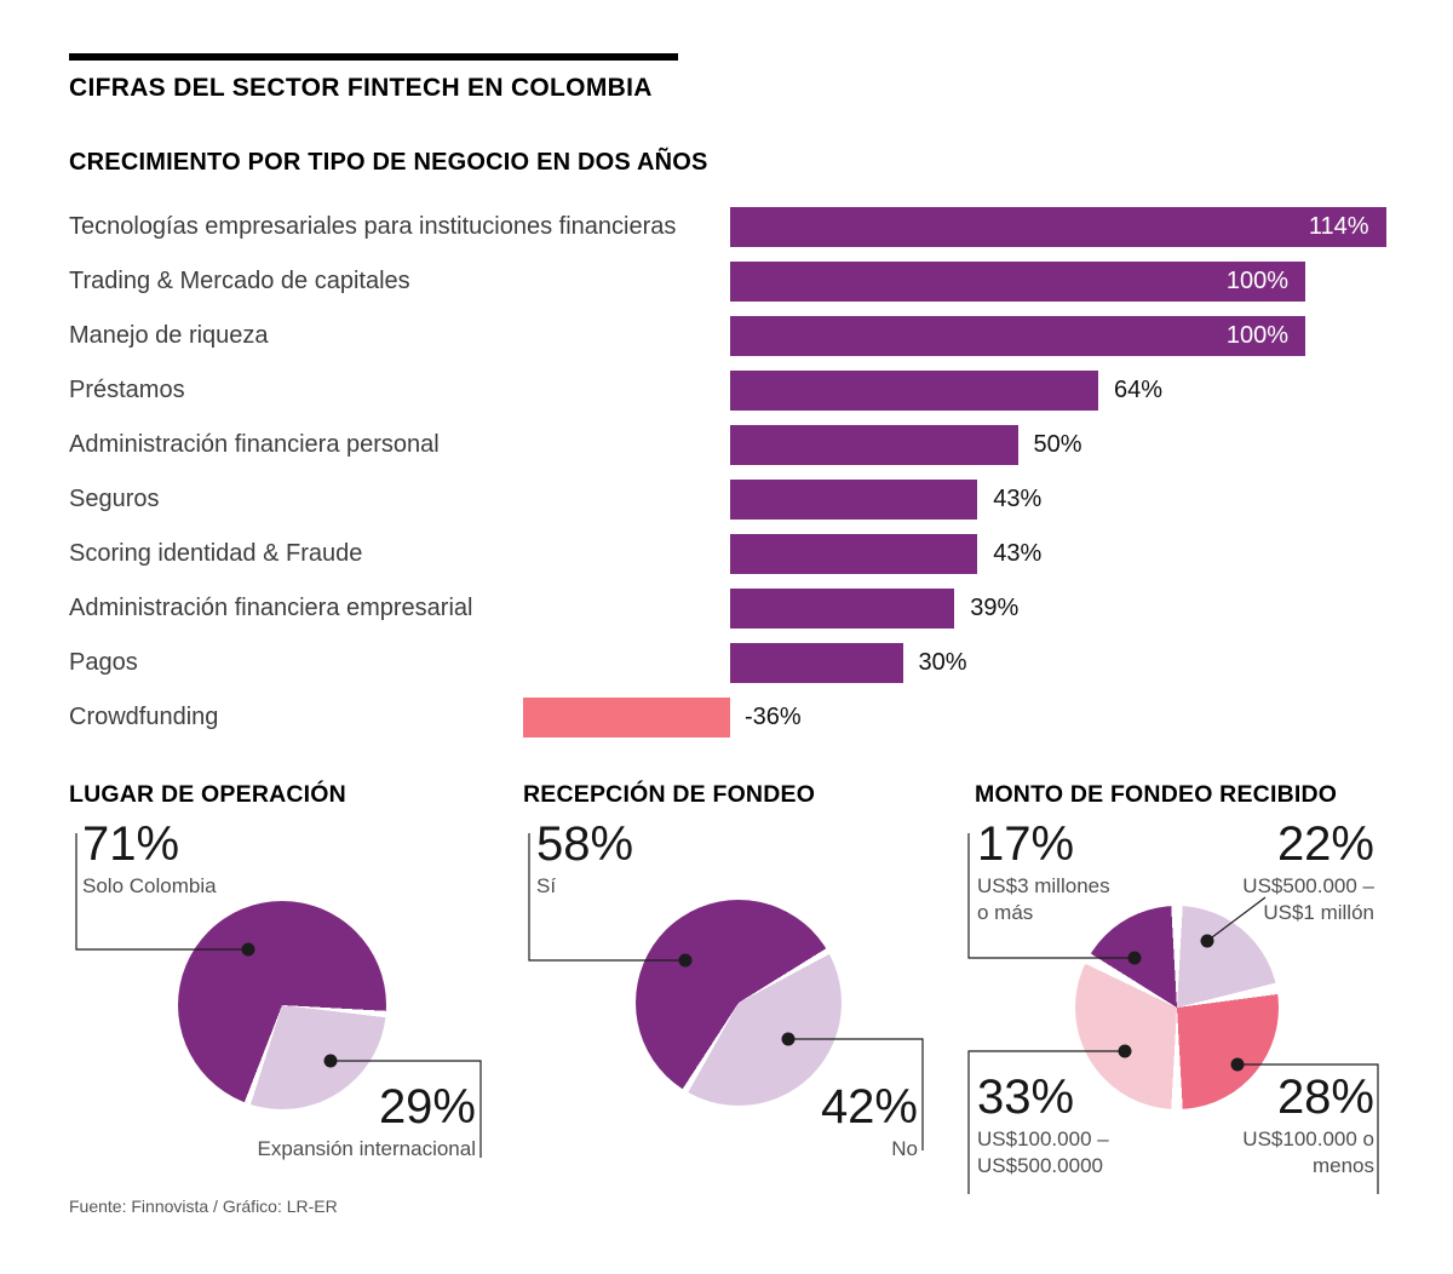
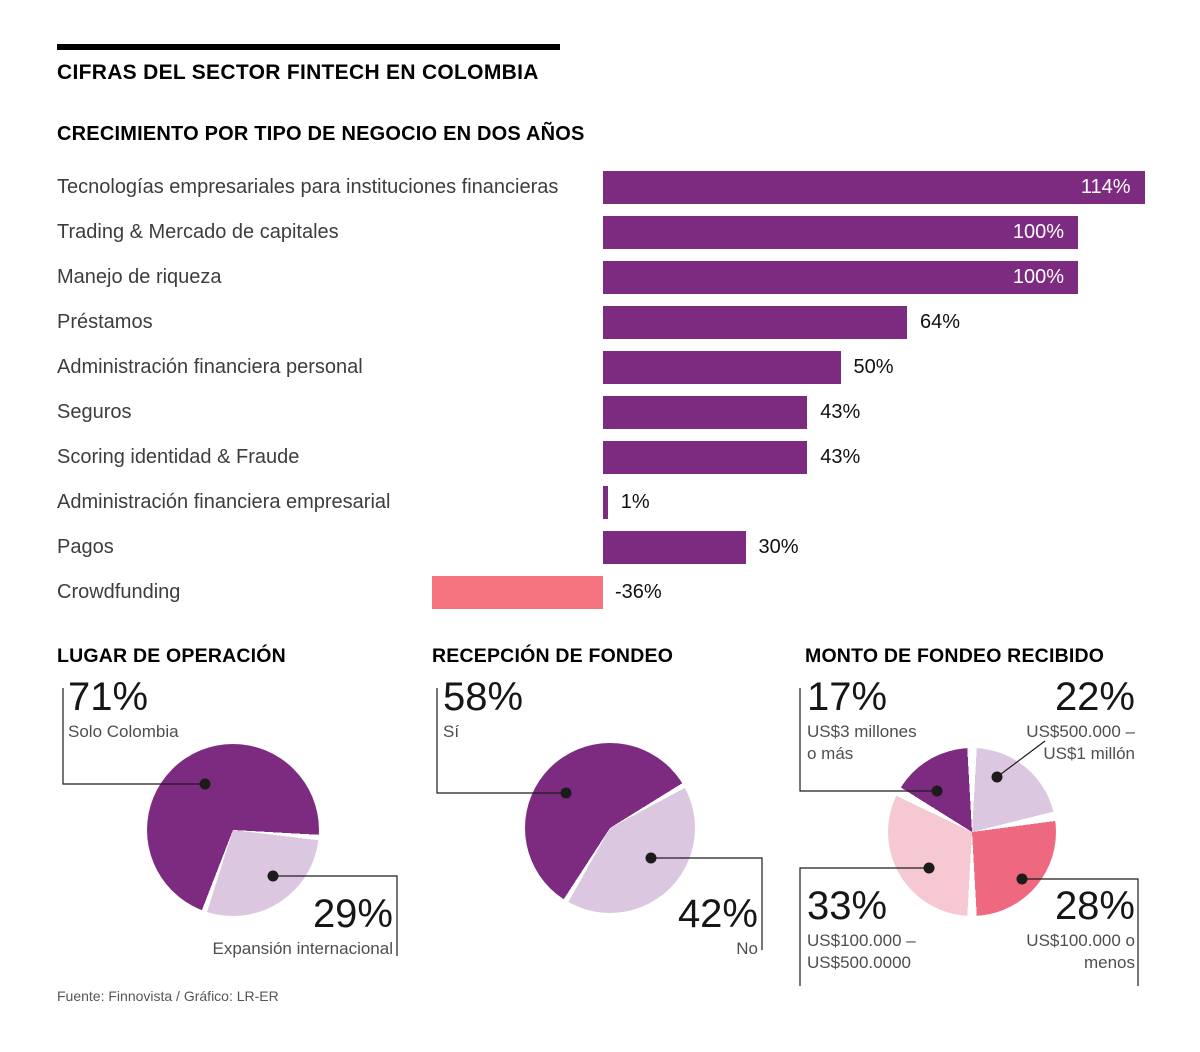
CRECIMIENTO POR TIPO DE NEGOCIO EN DOS AÑOS/Administración financiera empresarial: 39% -> 1%
